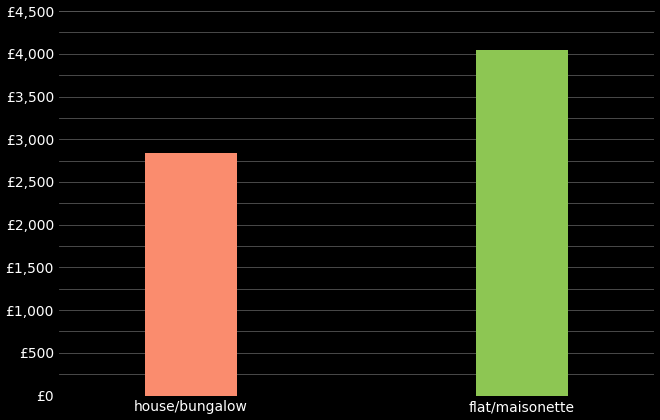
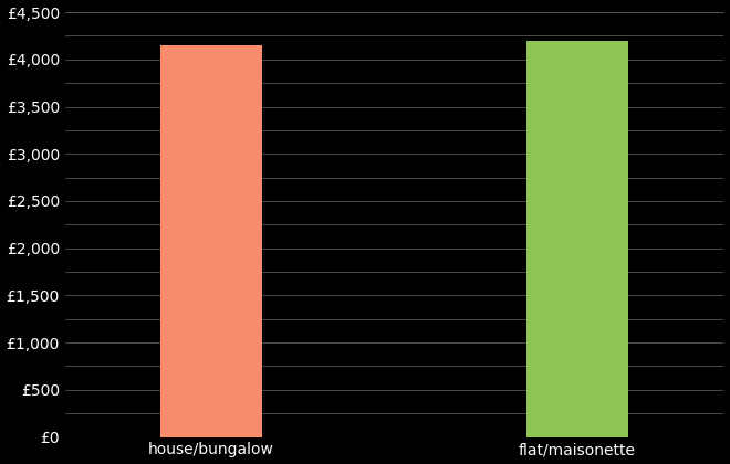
house/bungalow: £2,840 -> £4,150
flat/maisonette: £4,040 -> £4,200
